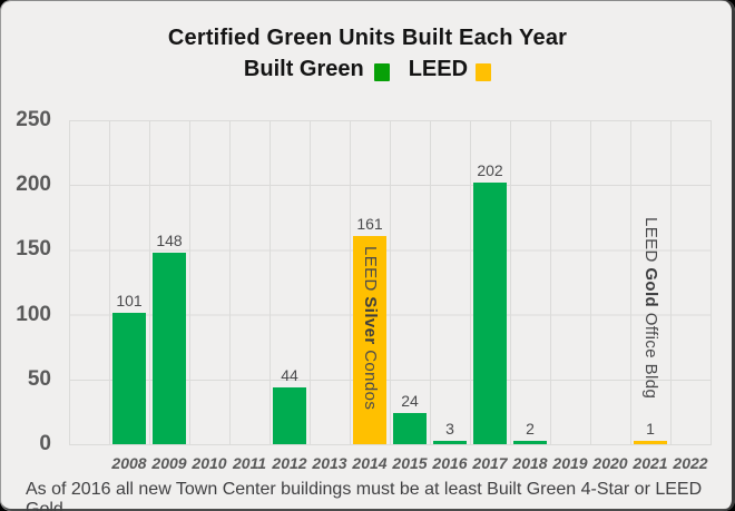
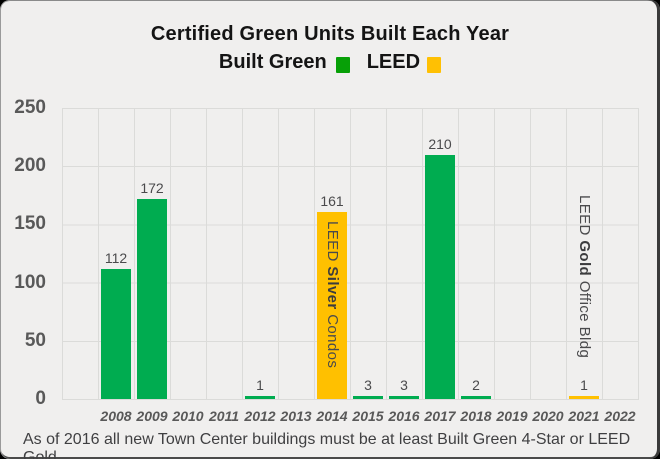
Built Green/2008: 101 -> 112
Built Green/2009: 148 -> 172
Built Green/2012: 44 -> 1
Built Green/2015: 24 -> 3
Built Green/2017: 202 -> 210
